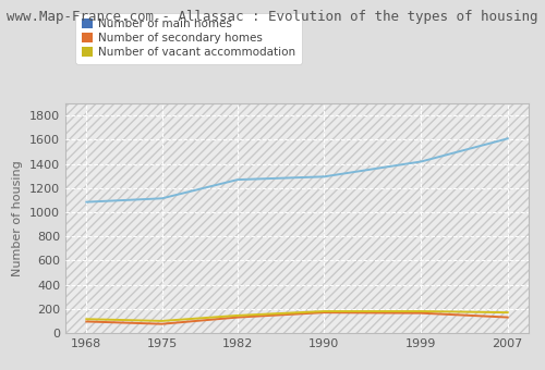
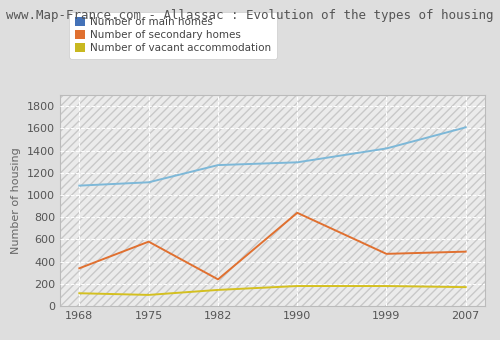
Number of secondary homes/1968: 100 -> 340
Number of secondary homes/1975: 80 -> 580
Number of secondary homes/1982: 130 -> 240
Number of secondary homes/1990: 170 -> 840
Number of secondary homes/1999: 160 -> 470
Number of secondary homes/2007: 130 -> 490
